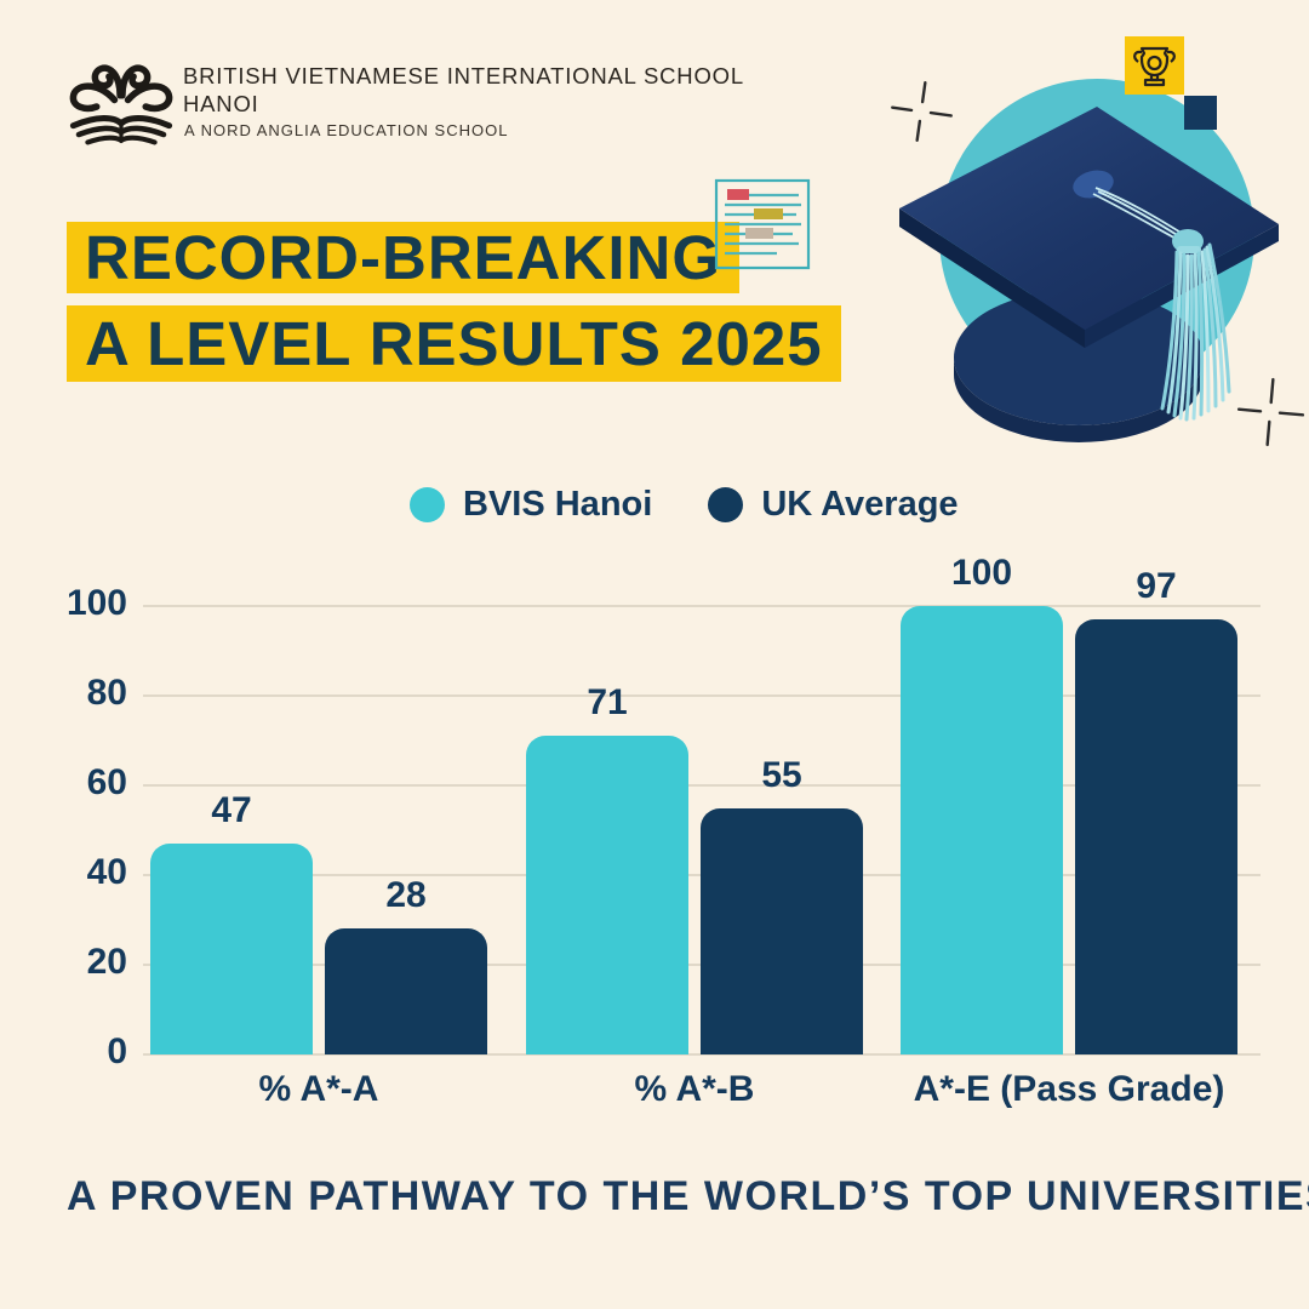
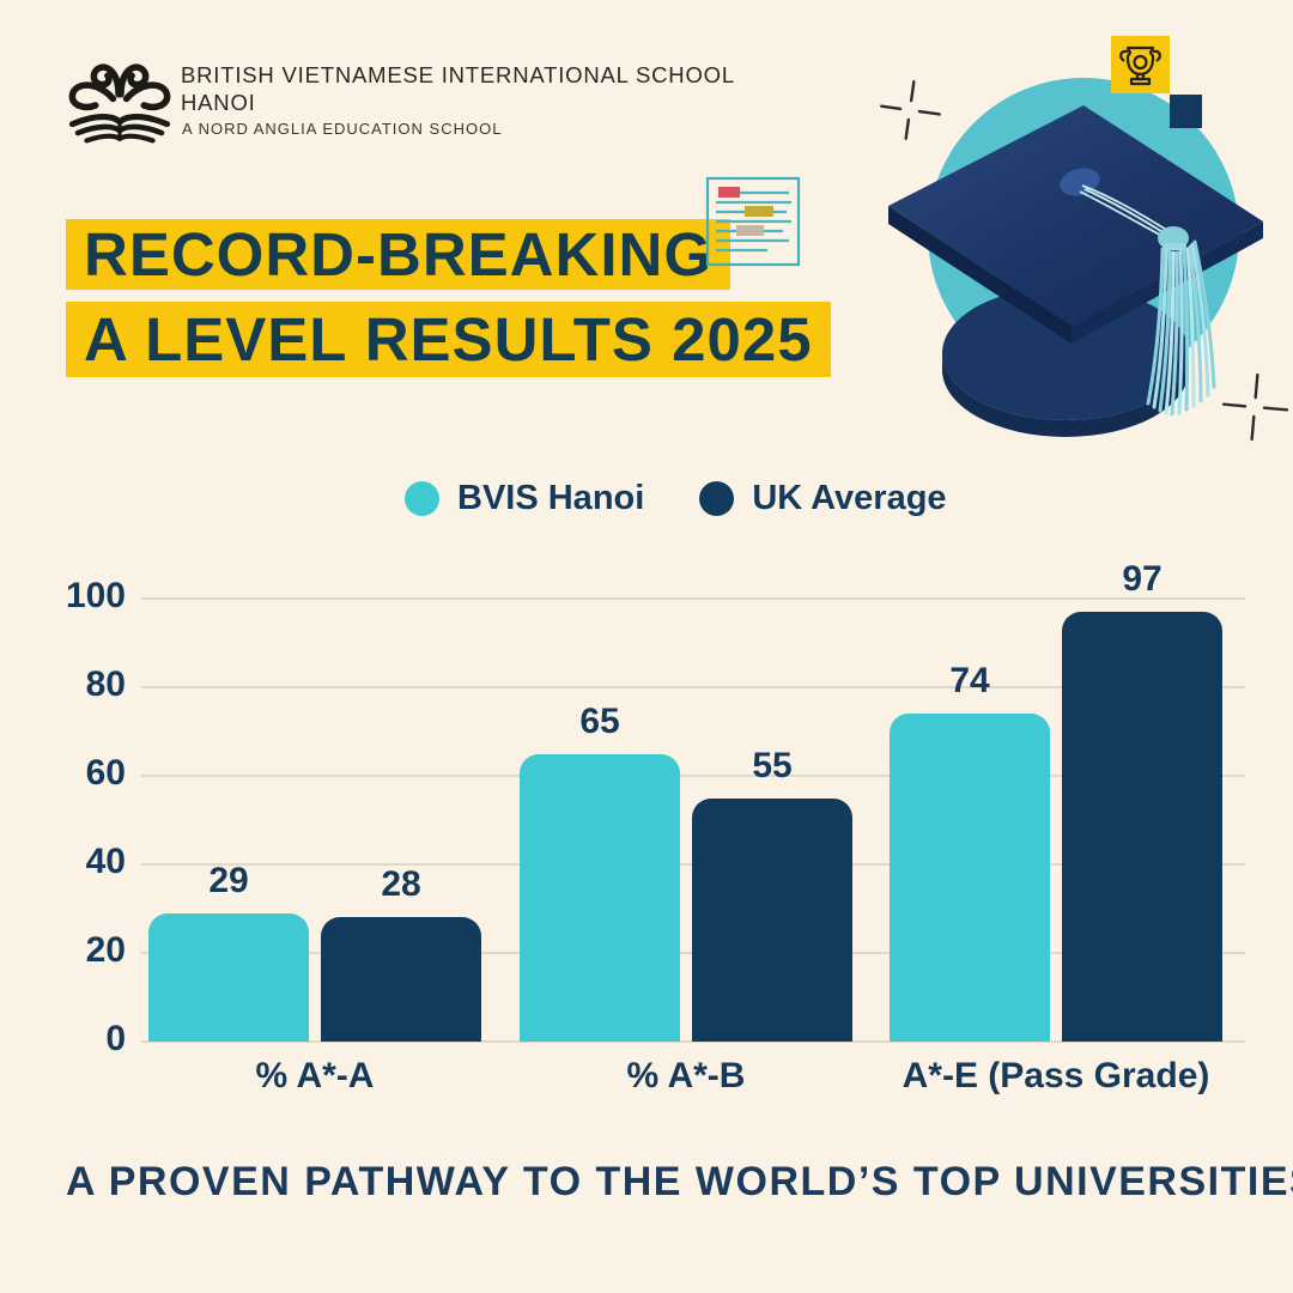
BVIS Hanoi/% A*-A: 47 -> 29
BVIS Hanoi/% A*-B: 71 -> 65
BVIS Hanoi/A*-E (Pass Grade): 100 -> 74
